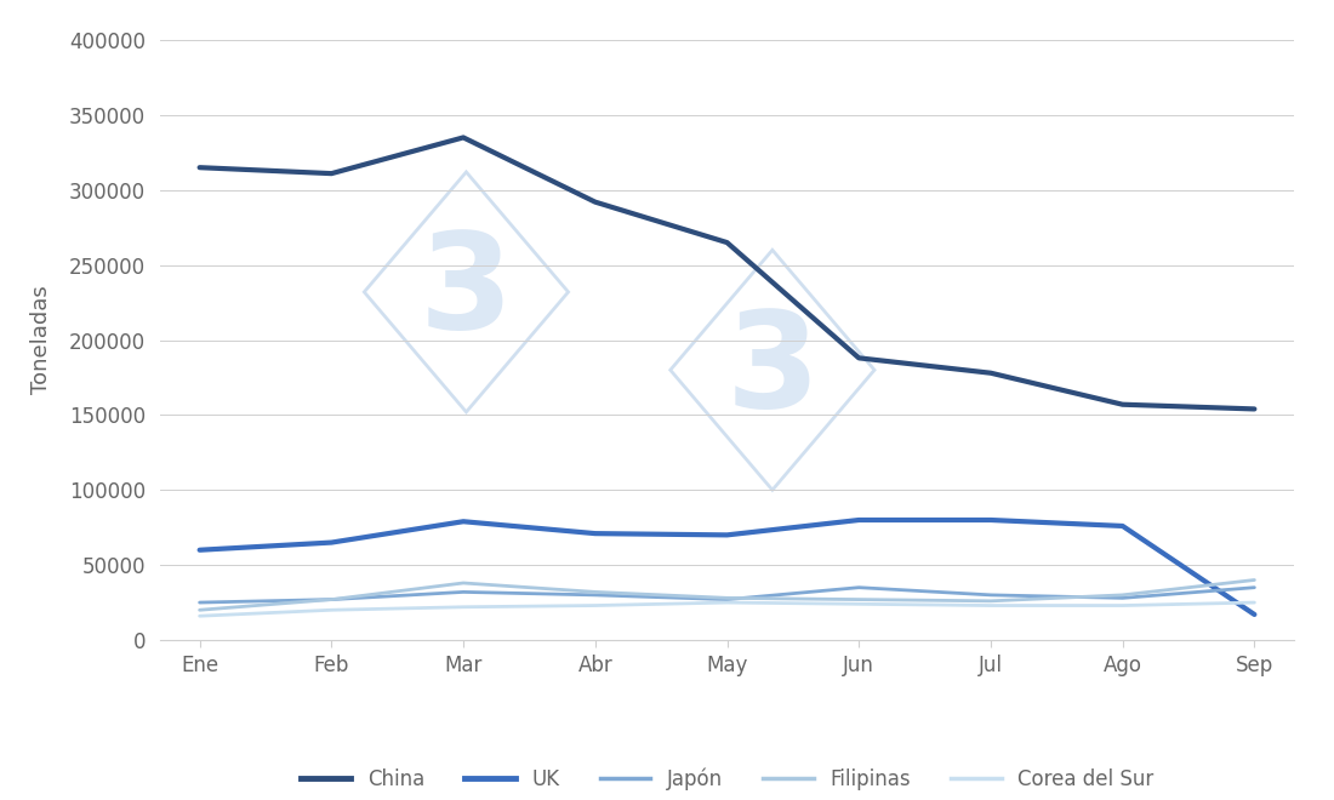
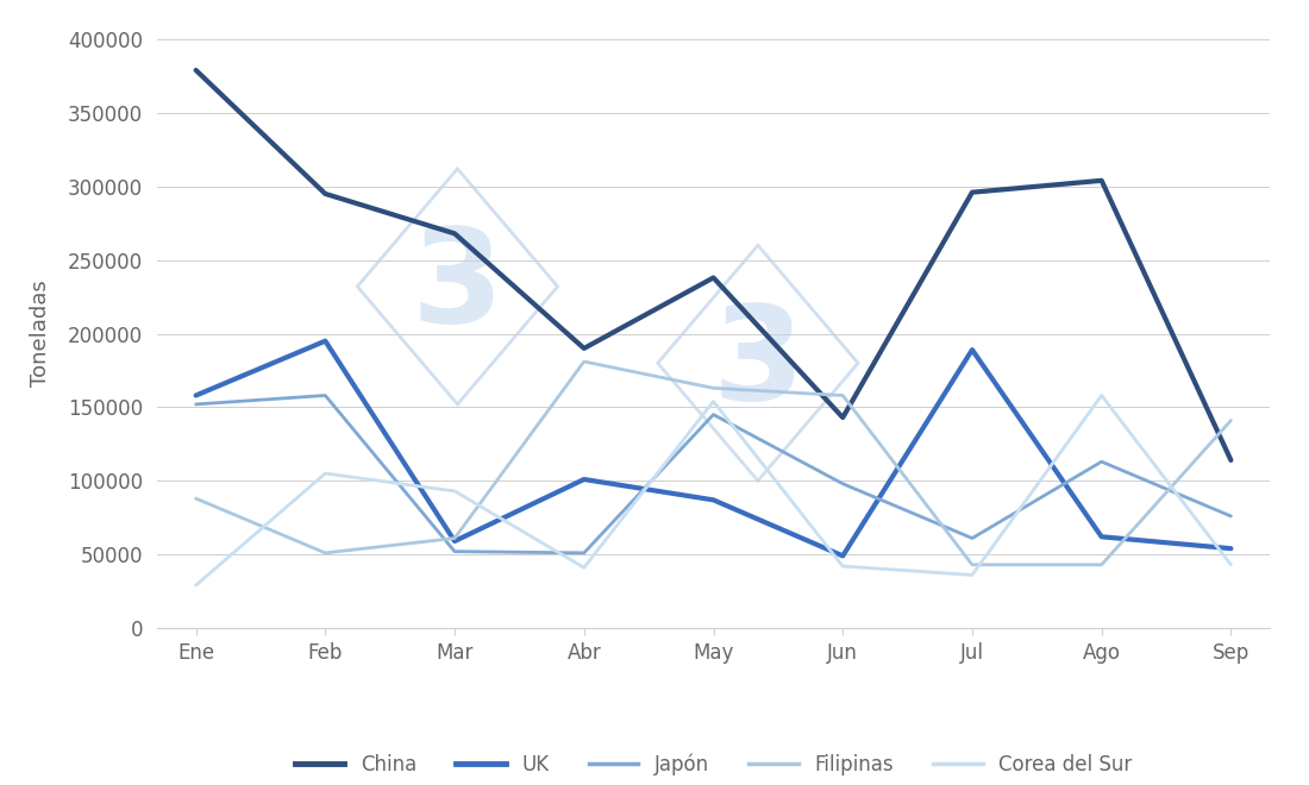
China/Ene: 315000 -> 379000
UK/Ene: 60000 -> 158000
Japón/Ene: 25000 -> 152000
Filipinas/Ene: 20000 -> 88000
Corea del Sur/Ene: 16000 -> 29000
China/Feb: 311000 -> 295000
UK/Feb: 65000 -> 195000
Japón/Feb: 27000 -> 158000
Filipinas/Feb: 27000 -> 51000
Corea del Sur/Feb: 20000 -> 105000
China/Mar: 335000 -> 268000
UK/Mar: 79000 -> 59000
Japón/Mar: 32000 -> 52000
Filipinas/Mar: 38000 -> 61000
Corea del Sur/Mar: 22000 -> 93000
China/Abr: 292000 -> 190000
UK/Abr: 71000 -> 101000
Japón/Abr: 30000 -> 51000
Filipinas/Abr: 32000 -> 181000
Corea del Sur/Abr: 23000 -> 41000
China/May: 265000 -> 238000
UK/May: 70000 -> 87000
Japón/May: 27000 -> 145000
Filipinas/May: 28000 -> 163000
Corea del Sur/May: 25000 -> 154000
China/Jun: 188000 -> 143000
UK/Jun: 80000 -> 49000
Japón/Jun: 35000 -> 98000
Filipinas/Jun: 27000 -> 158000
Corea del Sur/Jun: 24000 -> 42000
China/Jul: 178000 -> 296000
UK/Jul: 80000 -> 189000
Japón/Jul: 30000 -> 61000
Filipinas/Jul: 26000 -> 43000
Corea del Sur/Jul: 23000 -> 36000
China/Ago: 157000 -> 304000
UK/Ago: 76000 -> 62000
Japón/Ago: 28000 -> 113000
Filipinas/Ago: 30000 -> 43000
Corea del Sur/Ago: 23000 -> 158000
China/Sep: 154000 -> 114000
UK/Sep: 17000 -> 54000
Japón/Sep: 35000 -> 76000
Filipinas/Sep: 40000 -> 141000
Corea del Sur/Sep: 25000 -> 43000
